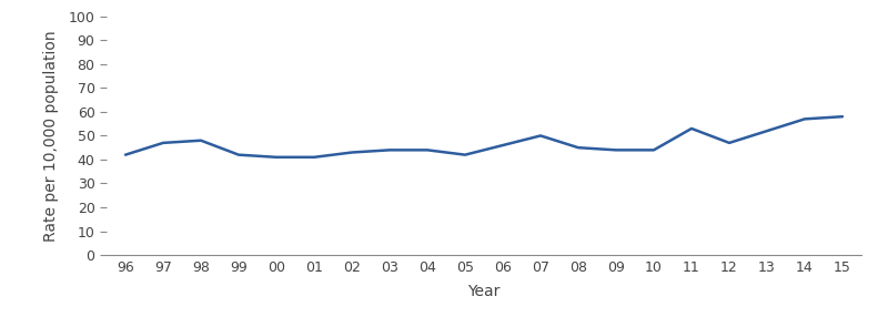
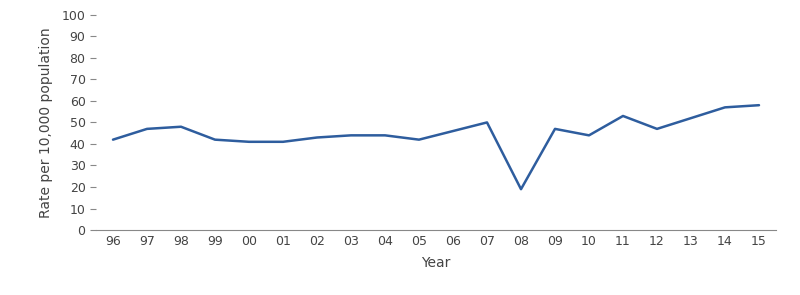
08: 45 -> 19
09: 44 -> 47
